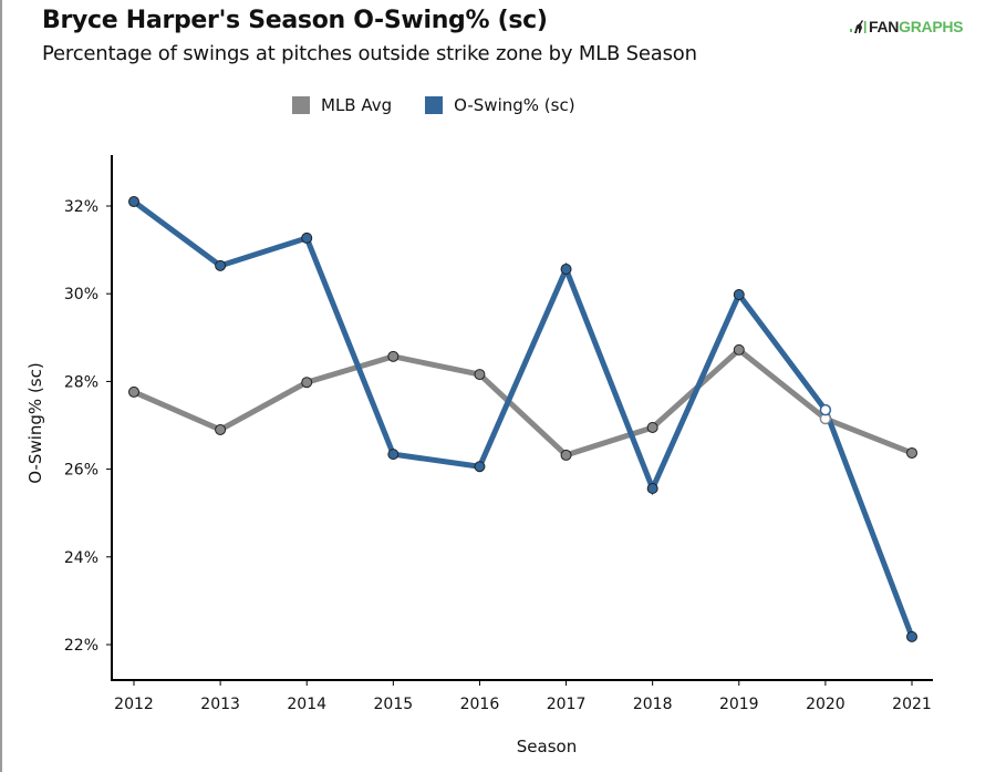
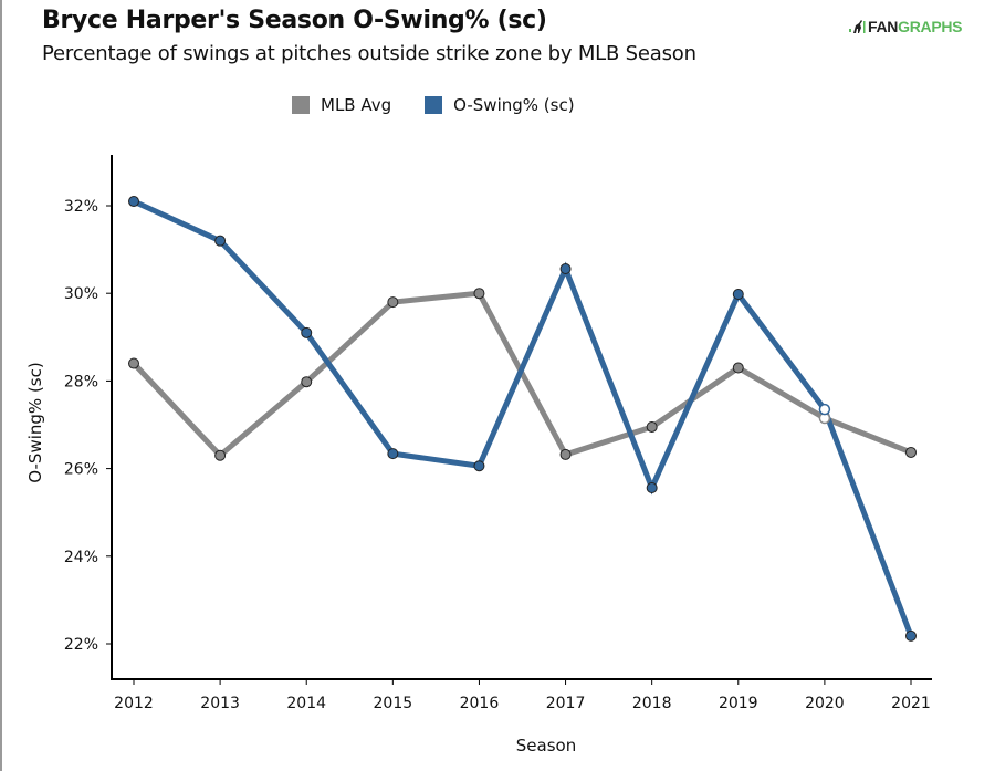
MLB Avg/2012: 27.8% -> 28.4%
MLB Avg/2013: 26.9% -> 26.3%
O-Swing% (sc)/2013: 30.6% -> 31.2%
O-Swing% (sc)/2014: 31.3% -> 29.1%
MLB Avg/2015: 28.6% -> 29.8%
MLB Avg/2016: 28.2% -> 30.0%
MLB Avg/2019: 28.7% -> 28.3%
